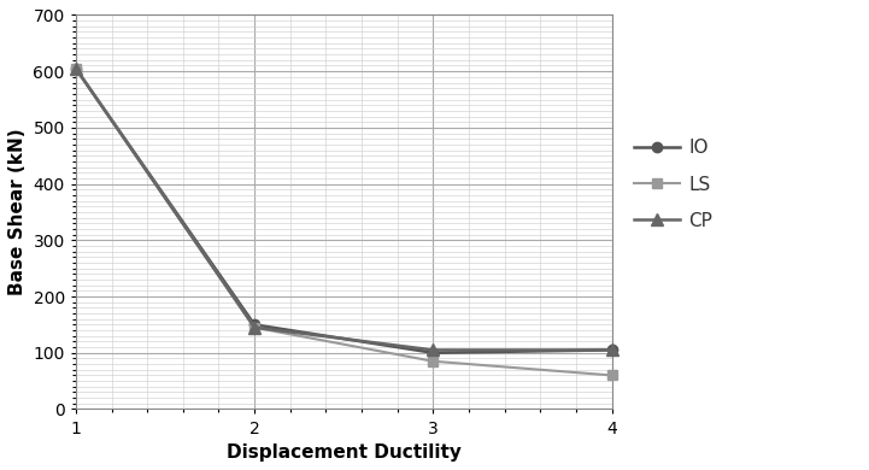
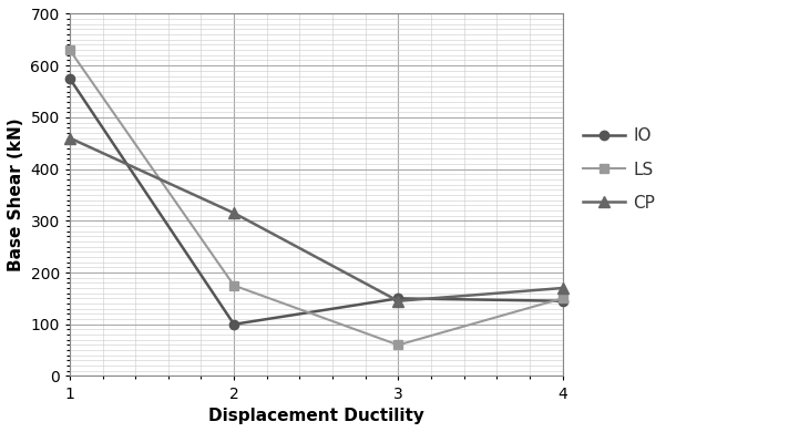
IO/1: 605 -> 575
LS/1: 605 -> 630
CP/1: 605 -> 460
IO/2: 150 -> 100
LS/2: 145 -> 175
CP/2: 145 -> 315
IO/3: 100 -> 150
LS/3: 85 -> 60
CP/3: 105 -> 145
IO/4: 105 -> 145
LS/4: 60 -> 150
CP/4: 105 -> 170
